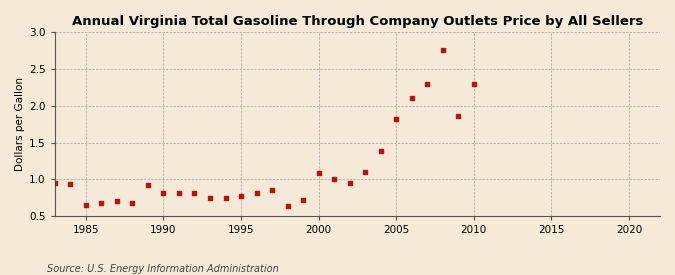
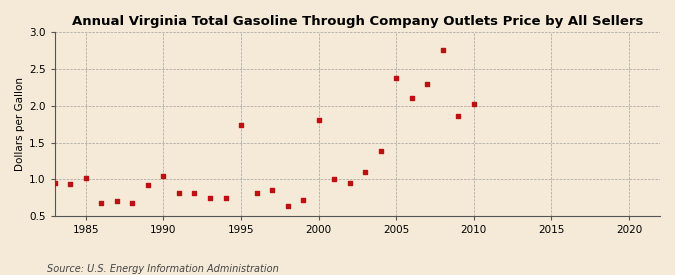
1985: 0.65 -> 1.02
1990: 0.82 -> 1.04
1995: 0.77 -> 1.74
2000: 1.08 -> 1.80
2005: 1.82 -> 2.38
2010: 2.30 -> 2.02
